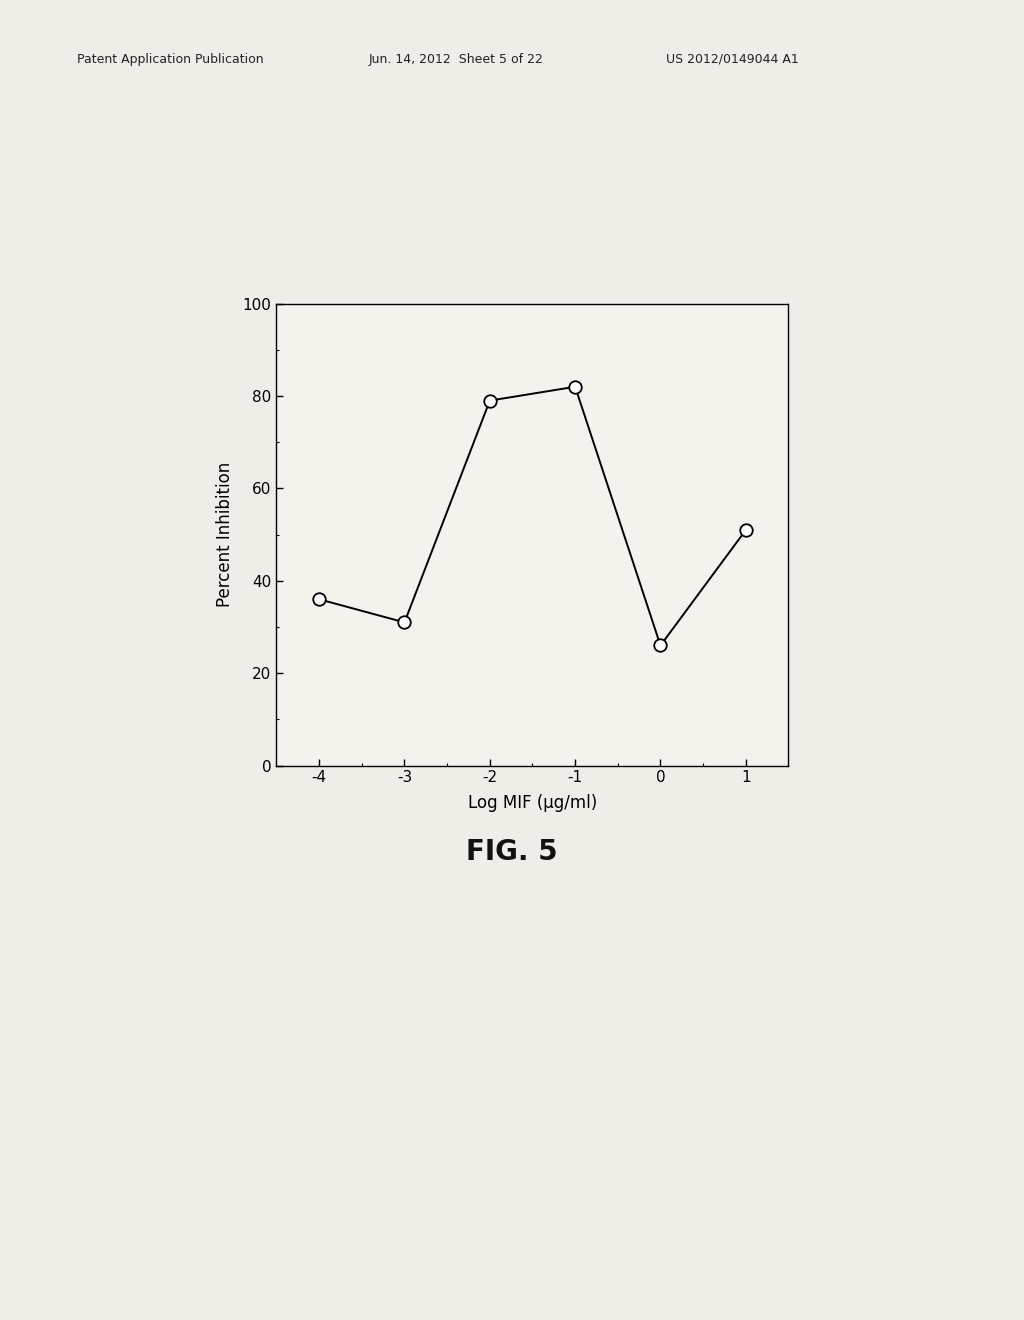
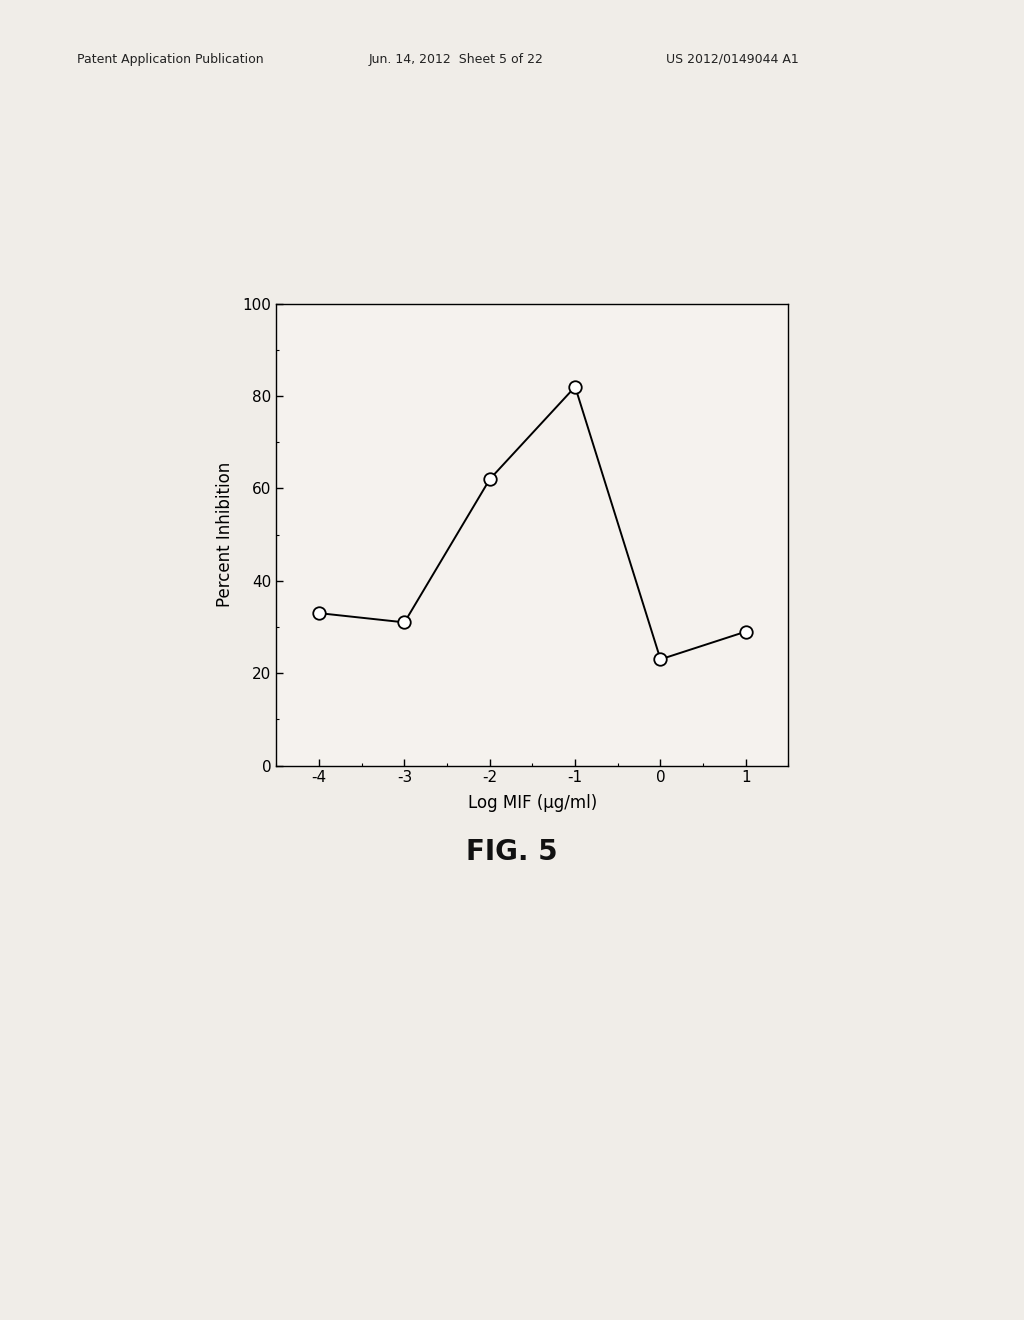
-4: 36 -> 33
-2: 79 -> 62
0: 26 -> 23
1: 51 -> 29
